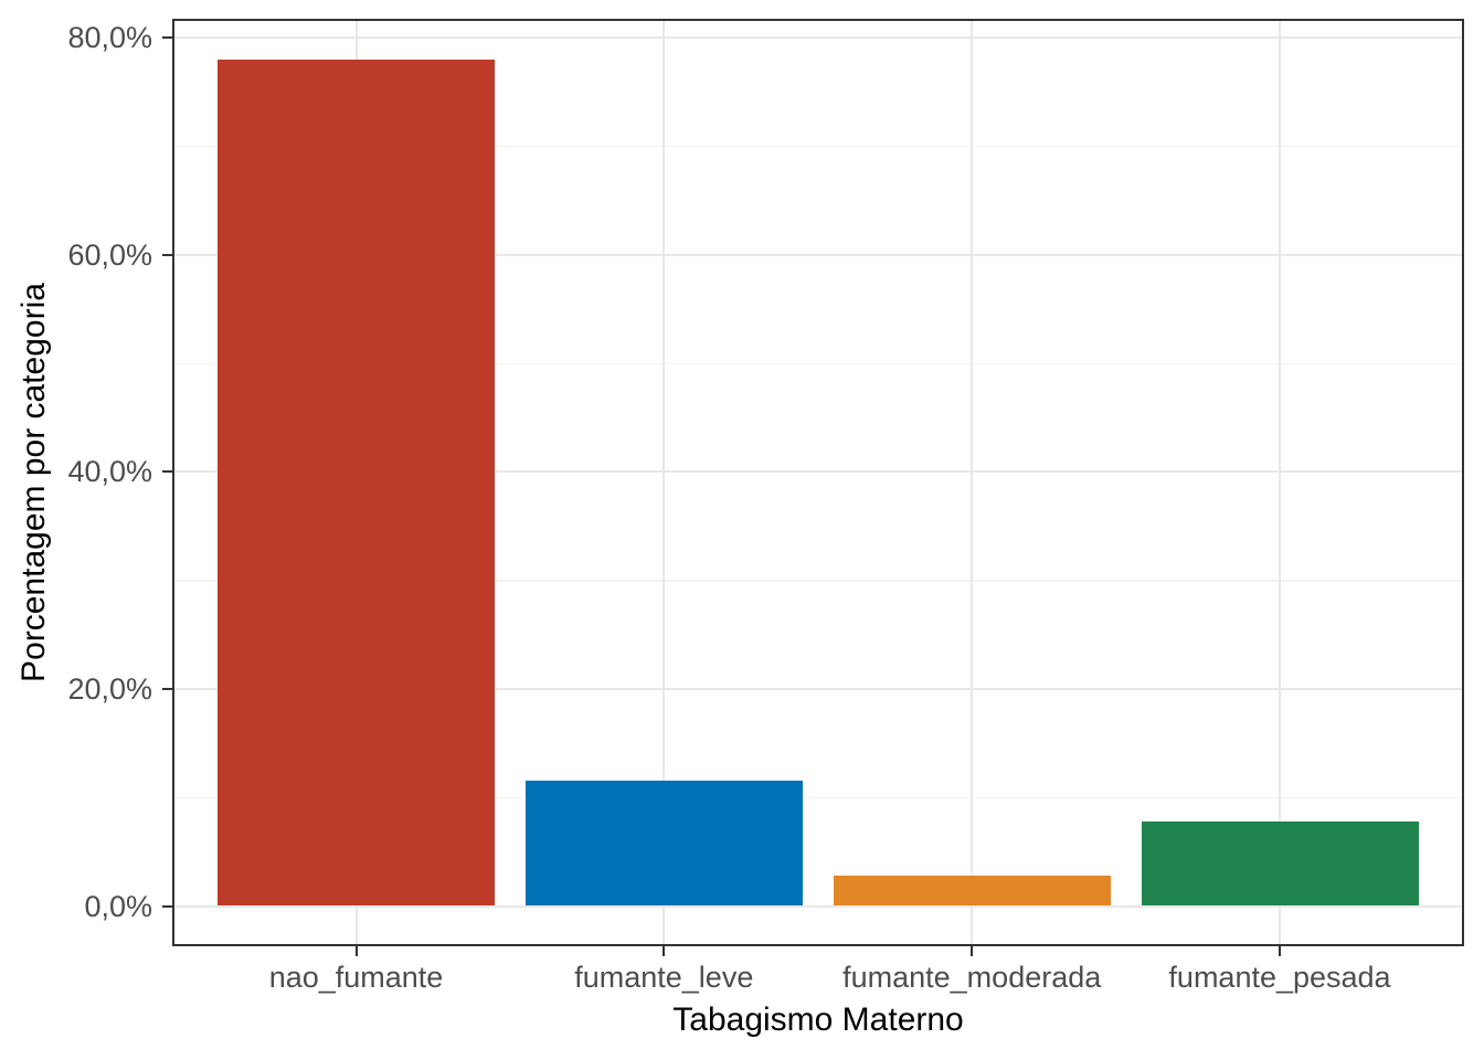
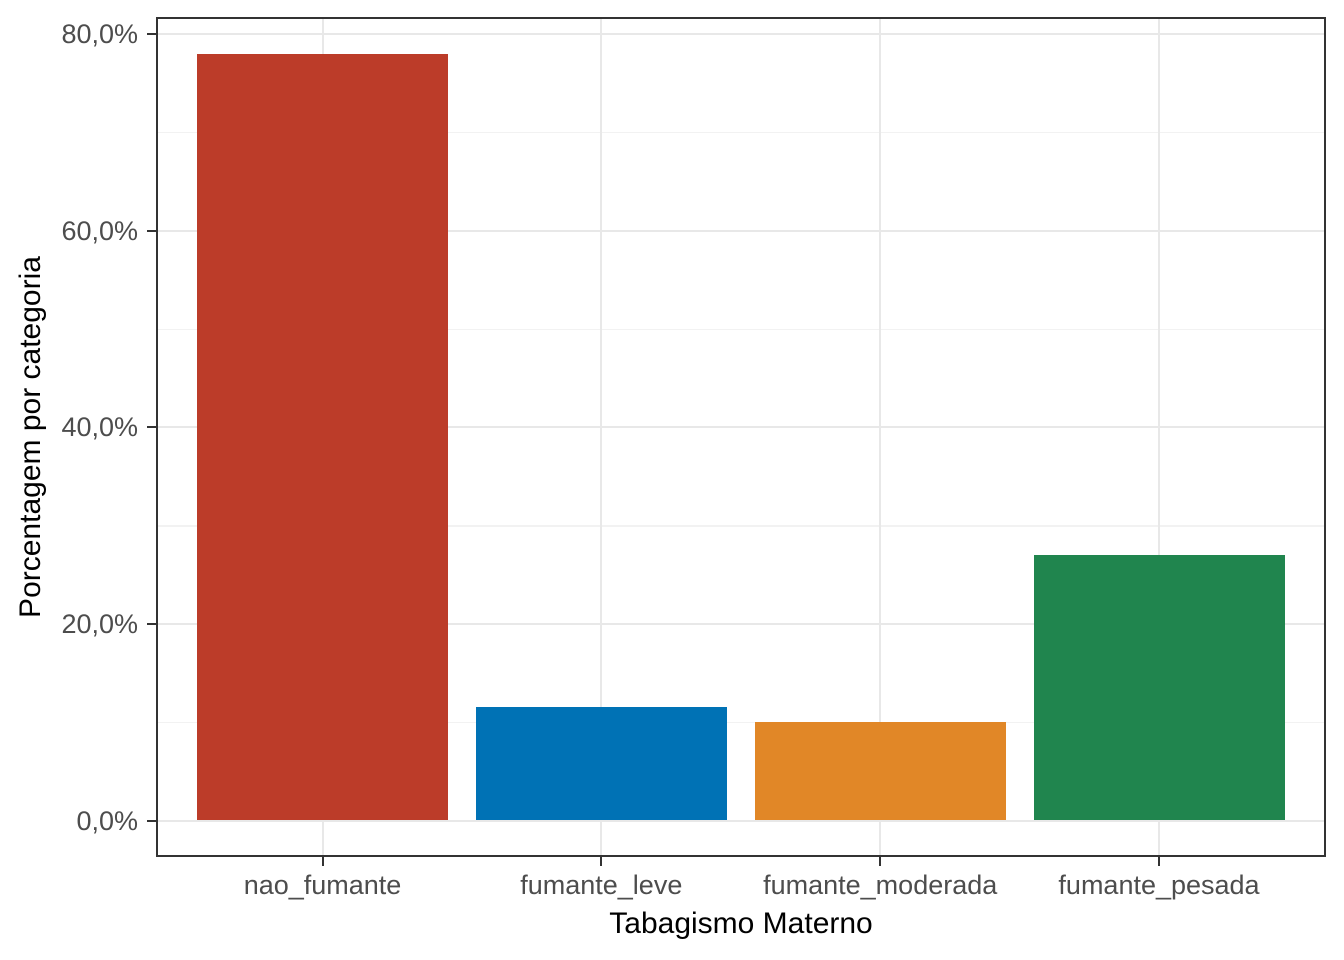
fumante_moderada: 3% -> 10%
fumante_pesada: 8% -> 27%
